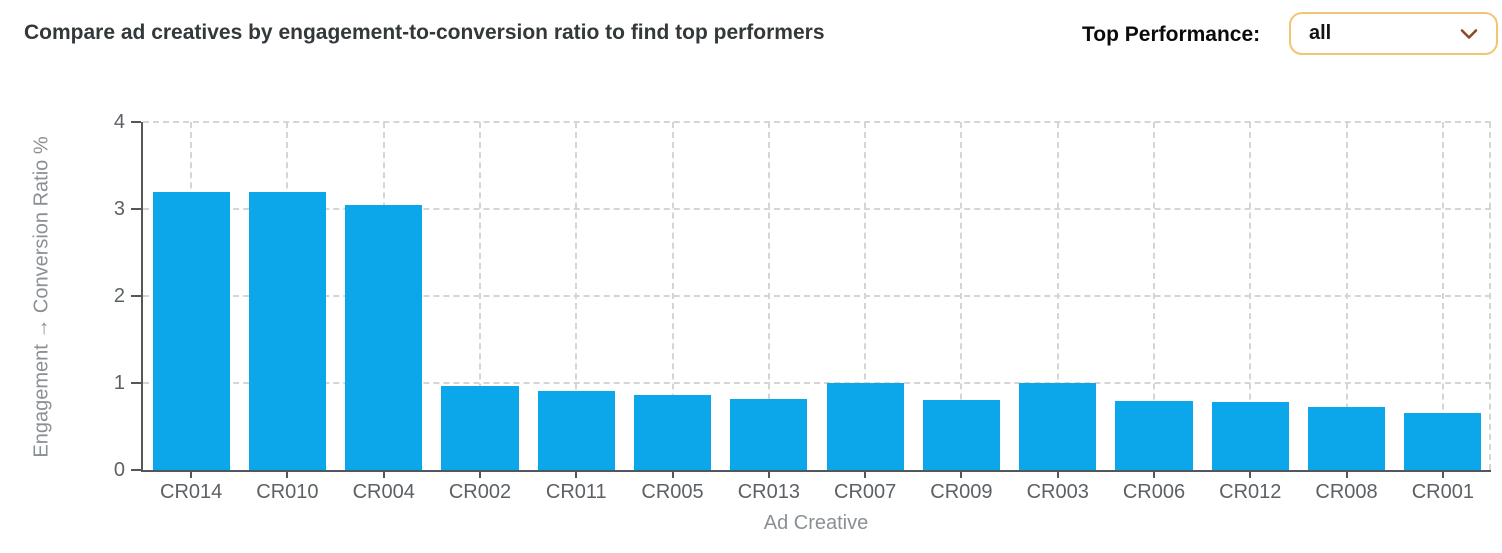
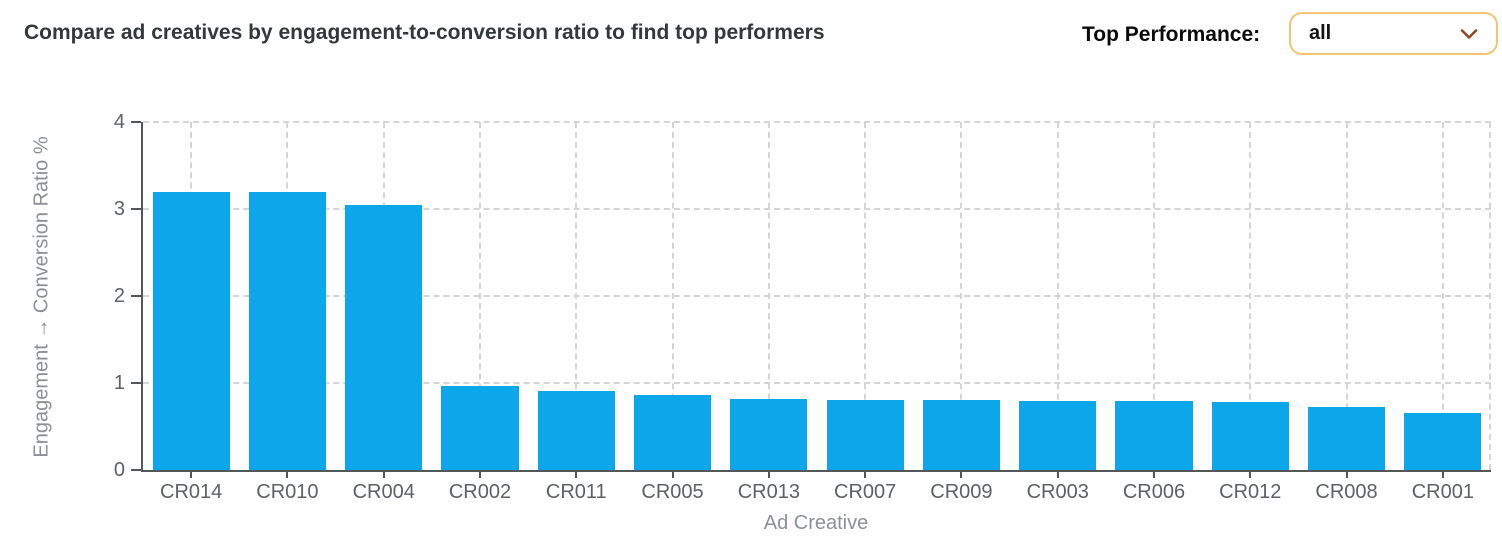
CR007: 1.0 -> 0.8
CR003: 1.0 -> 0.8
